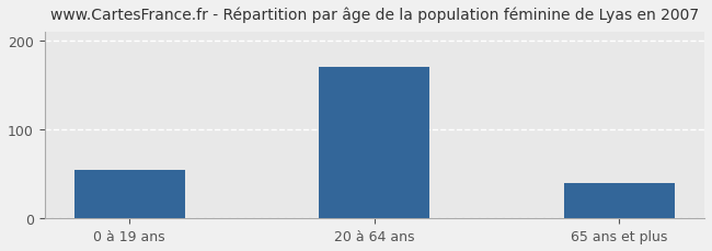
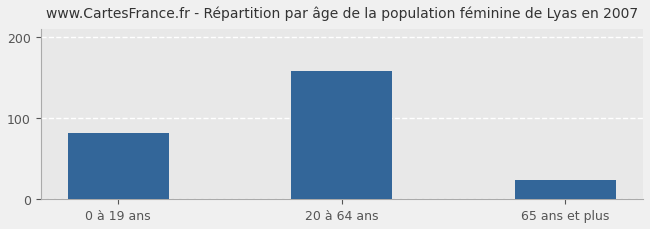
0 à 19 ans: 55 -> 82
20 à 64 ans: 170 -> 158
65 ans et plus: 40 -> 24
